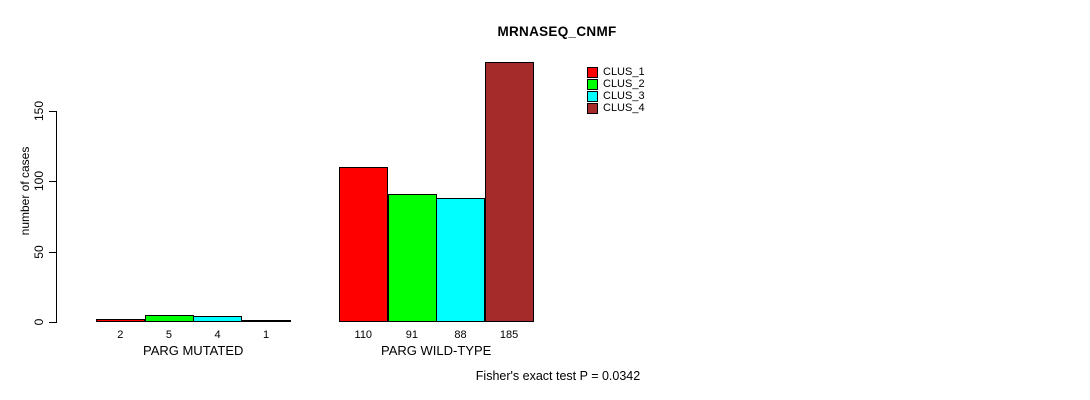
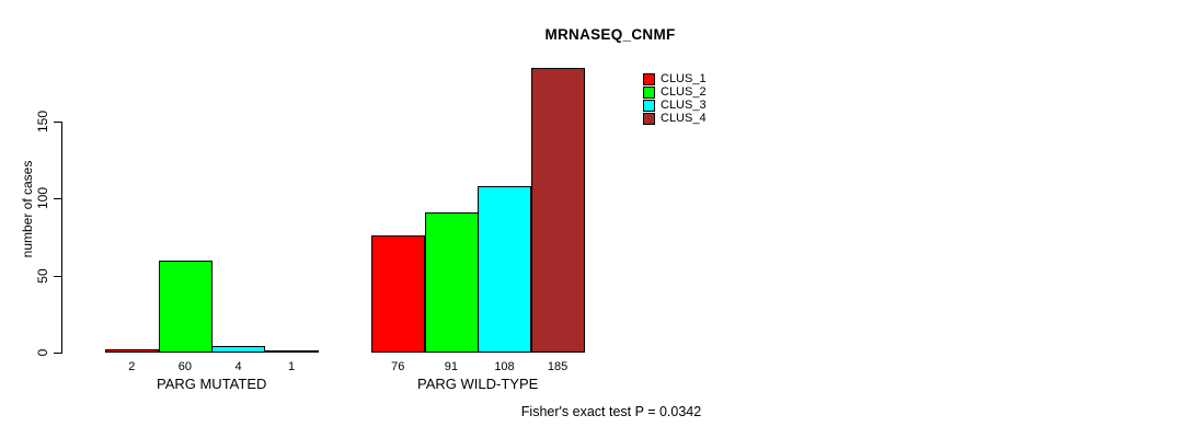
CLUS_2/PARG MUTATED: 5 -> 60
CLUS_1/PARG WILD-TYPE: 110 -> 76
CLUS_3/PARG WILD-TYPE: 88 -> 108
